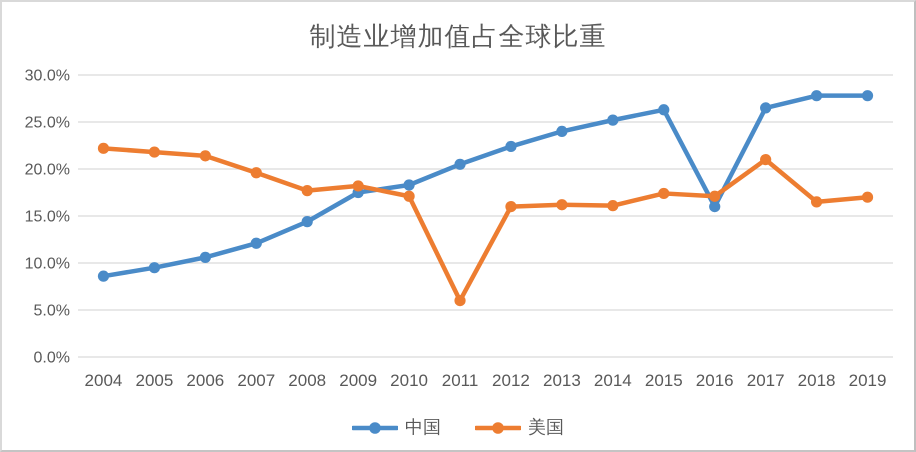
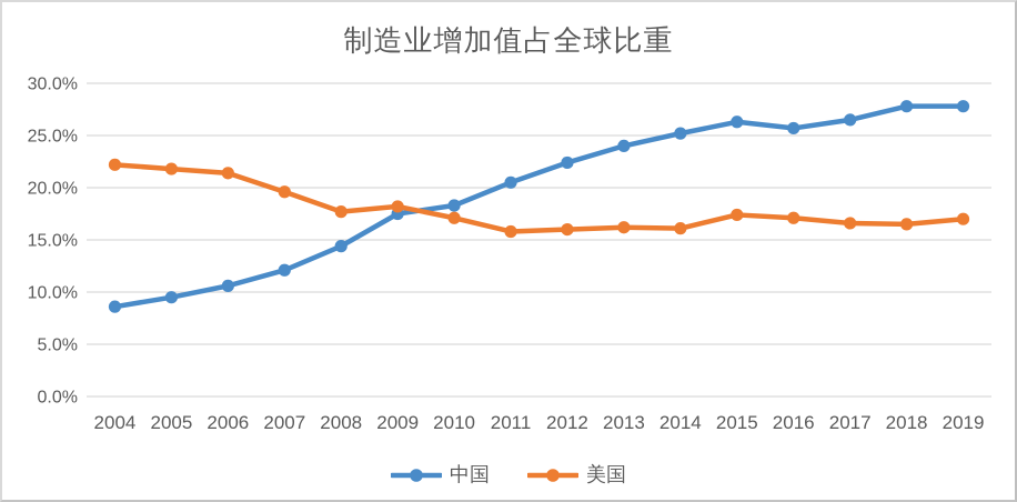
美国/2011: 6% -> 16%
中国/2016: 16% -> 26%
美国/2017: 21% -> 17%
